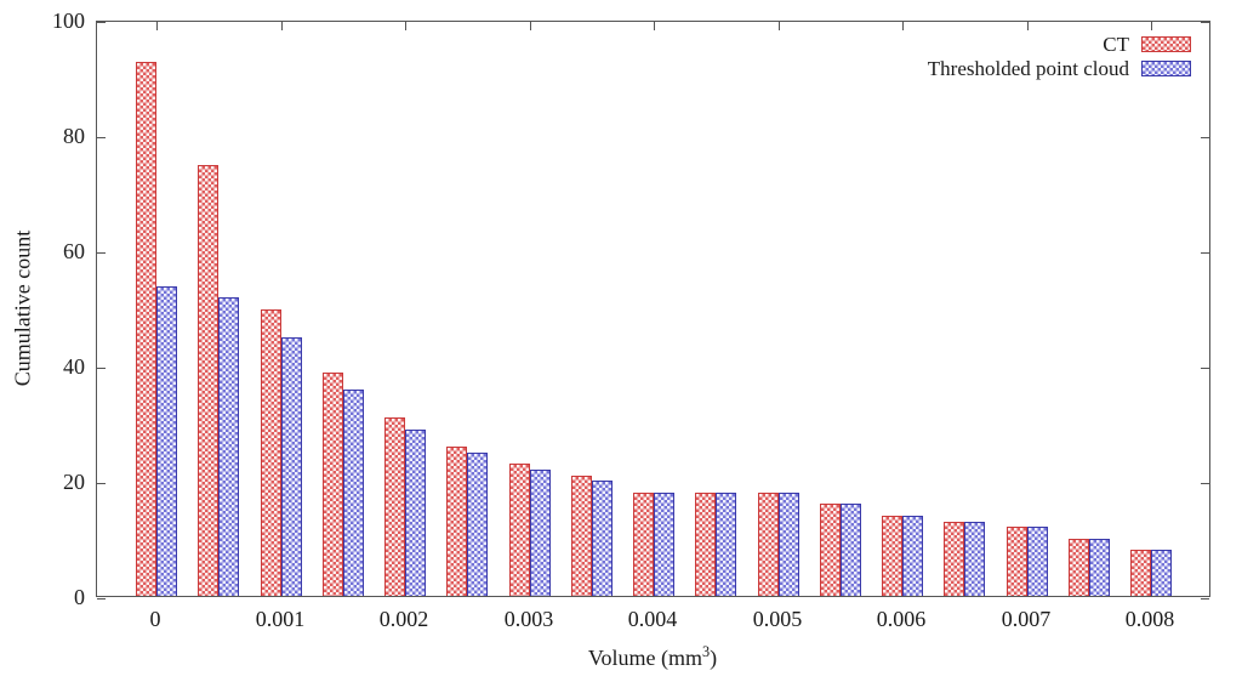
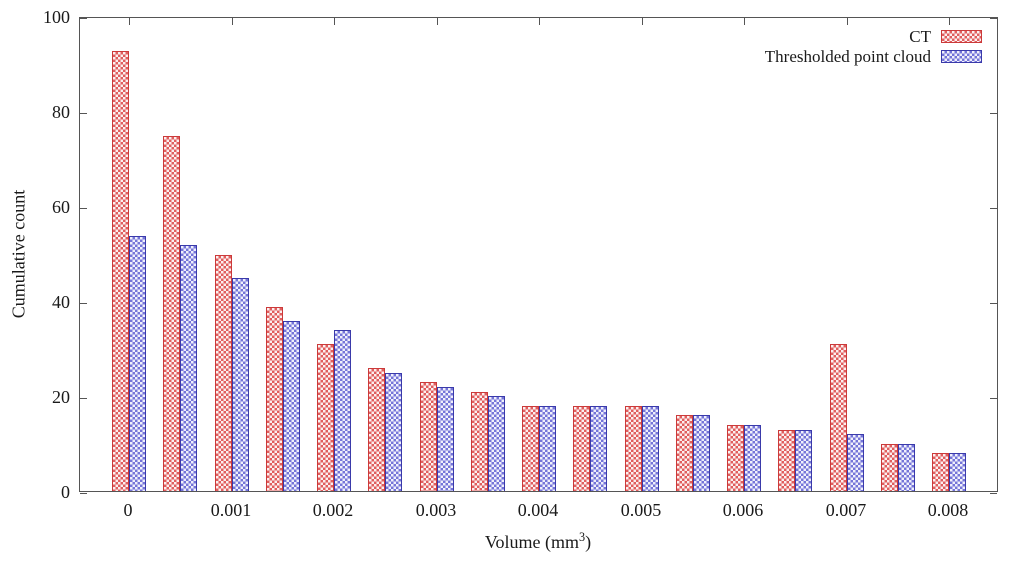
Thresholded point cloud/0.002: 29 -> 34
CT/0.007: 12 -> 31
